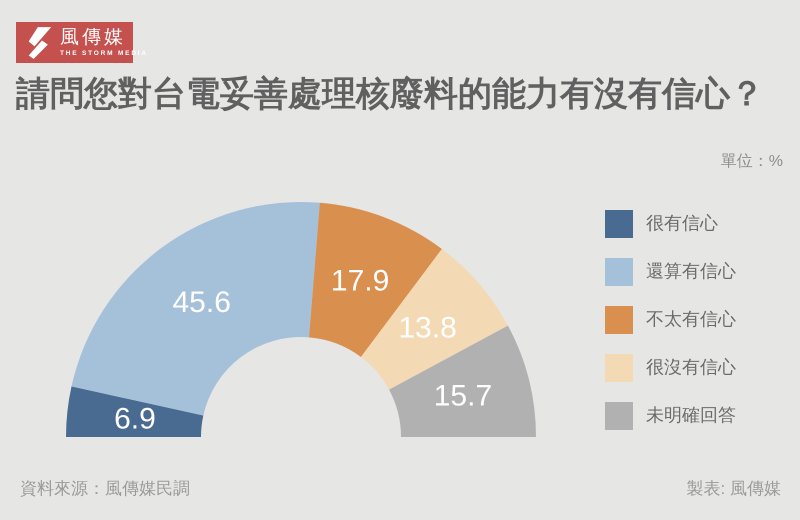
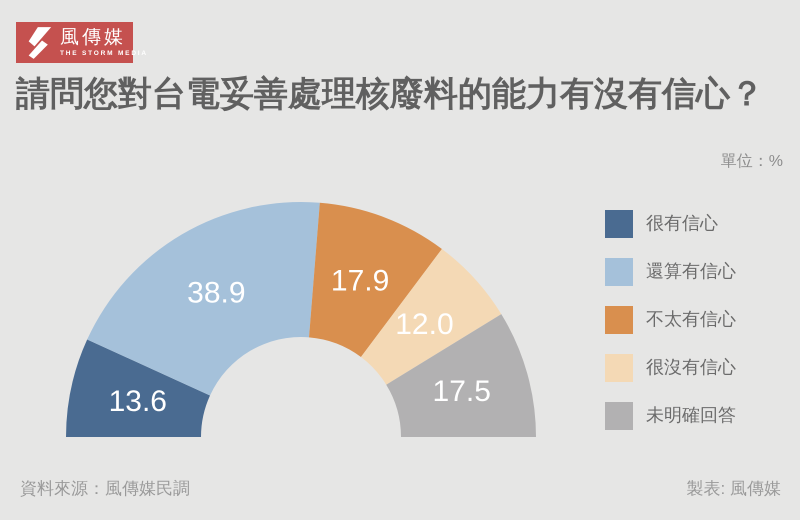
很有信心: 6.9 -> 13.6
還算有信心: 45.6 -> 38.9
很沒有信心: 13.8 -> 12.0
未明確回答: 15.7 -> 17.5
